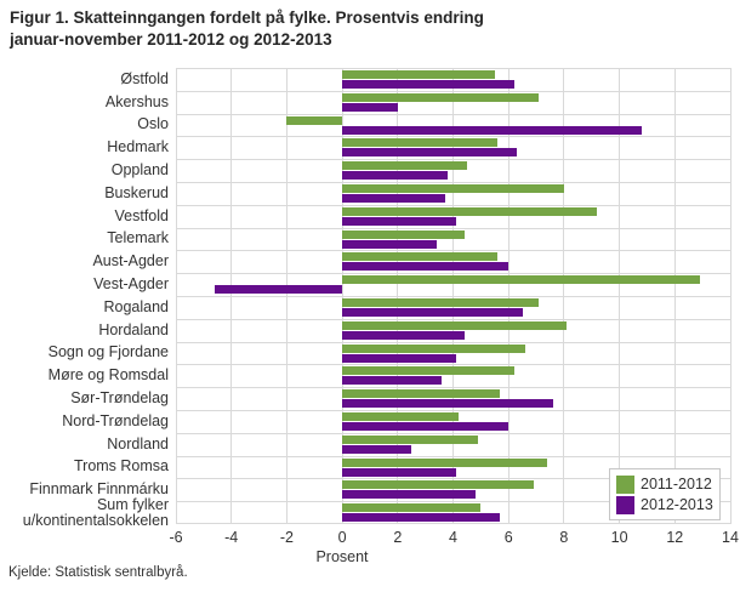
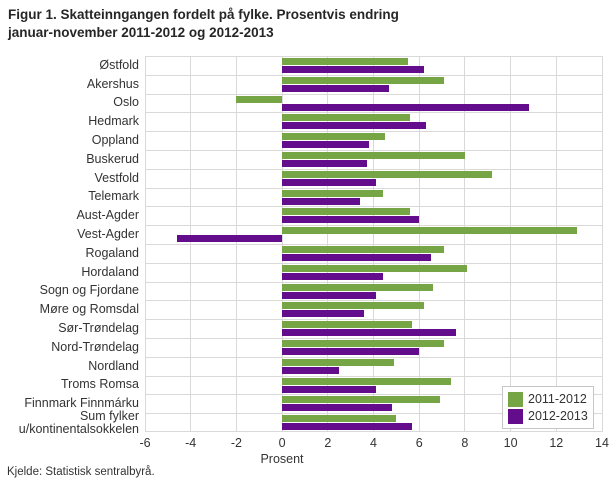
2012-2013/Akershus: 2.0 -> 4.7
2011-2012/Nord-Trøndelag: 4.2 -> 7.1
